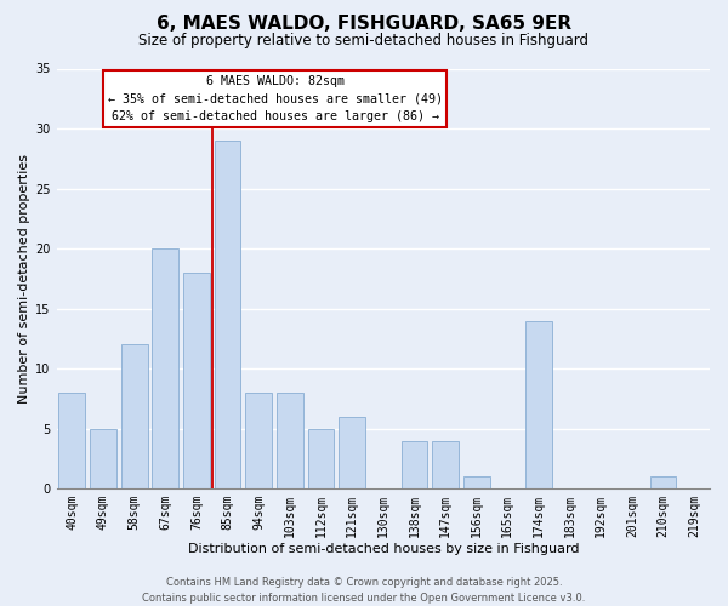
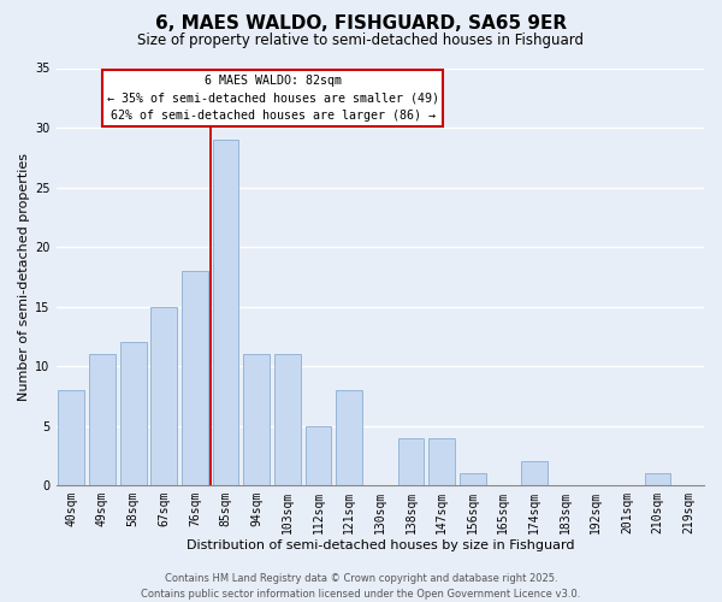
49sqm: 5 -> 11
67sqm: 20 -> 15
94sqm: 8 -> 11
103sqm: 8 -> 11
121sqm: 6 -> 8
174sqm: 14 -> 2
